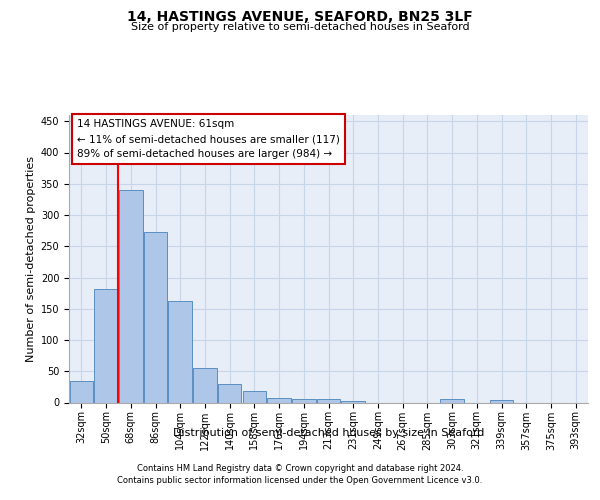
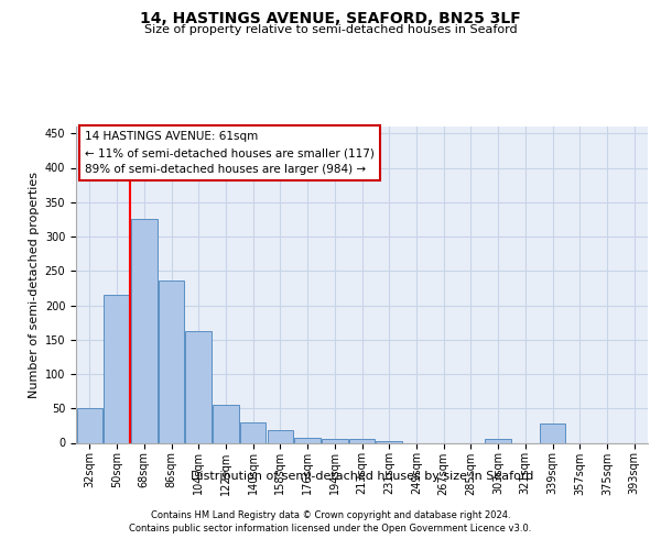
32sqm: 35 -> 50
50sqm: 182 -> 216
68sqm: 340 -> 326
86sqm: 273 -> 236
339sqm: 4 -> 28
